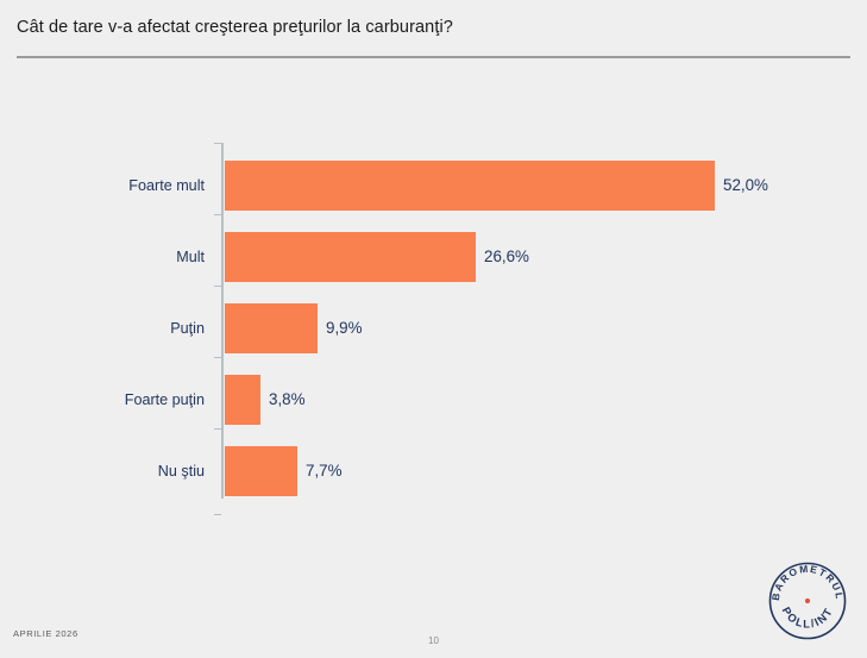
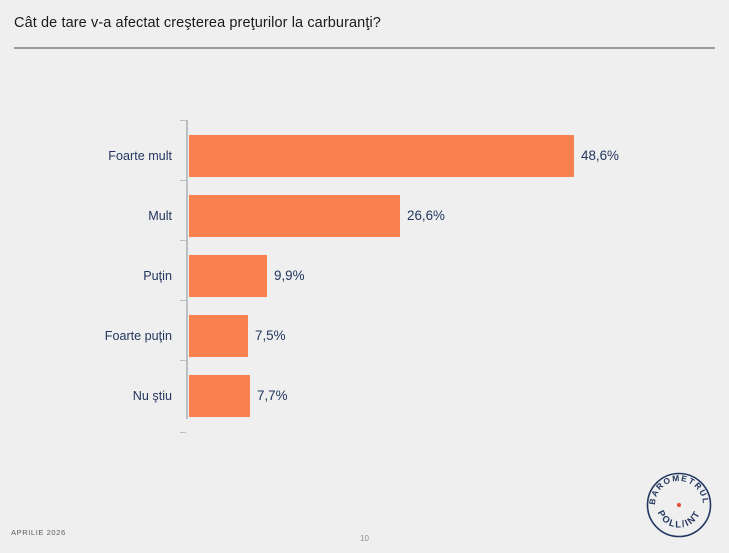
Foarte mult: 52,0% -> 48,6%
Foarte puţin: 3,8% -> 7,5%
